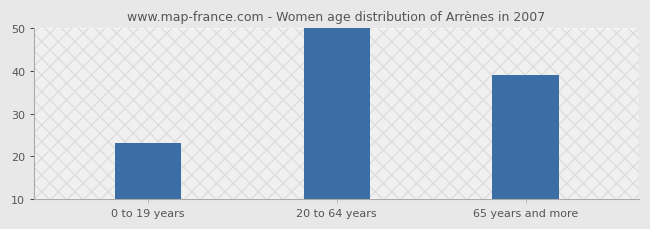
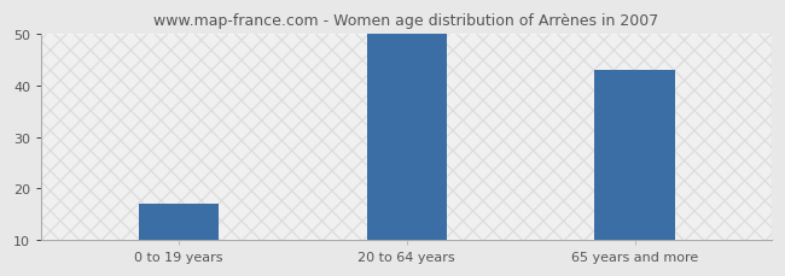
0 to 19 years: 23 -> 17
65 years and more: 39 -> 43
